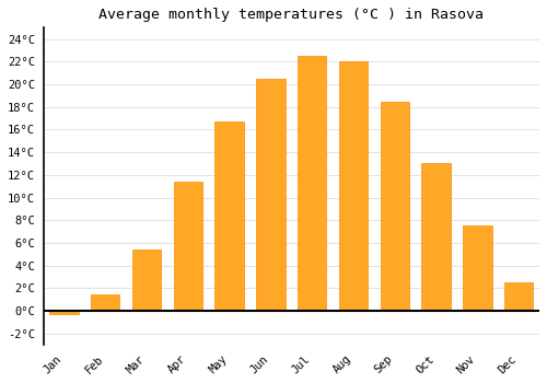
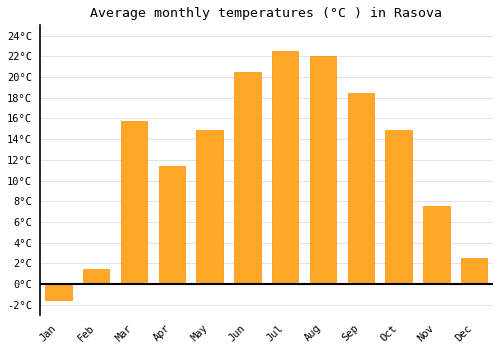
Jan: -0.3°C -> -1.5°C
Mar: 5.4°C -> 15.8°C
May: 16.7°C -> 14.9°C
Oct: 13.0°C -> 14.9°C
